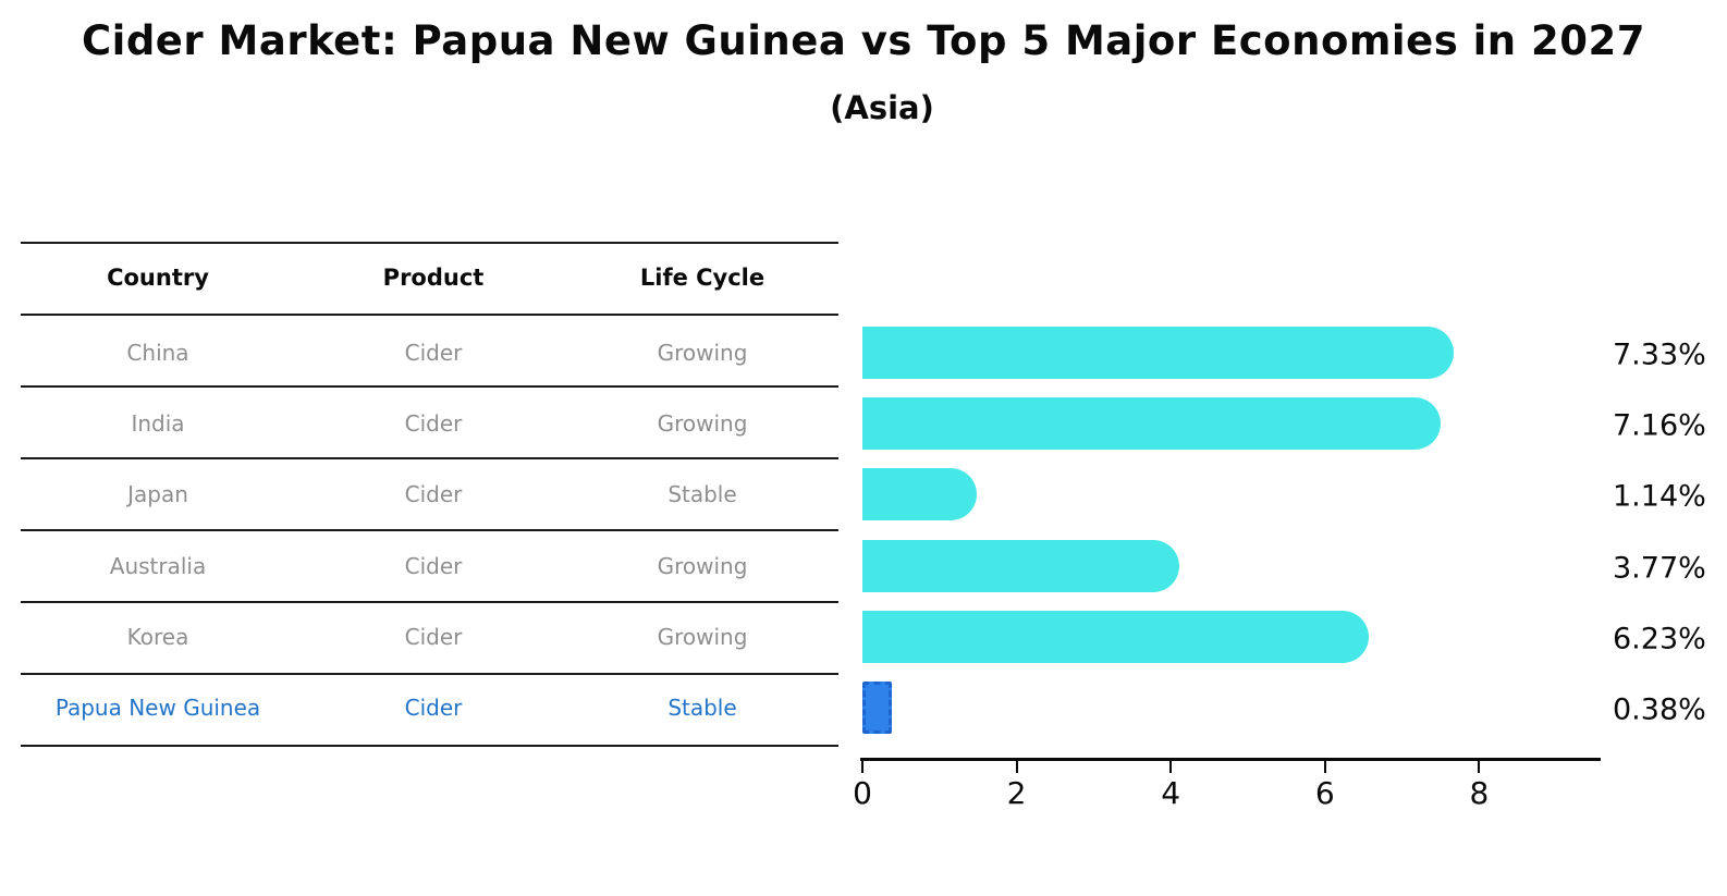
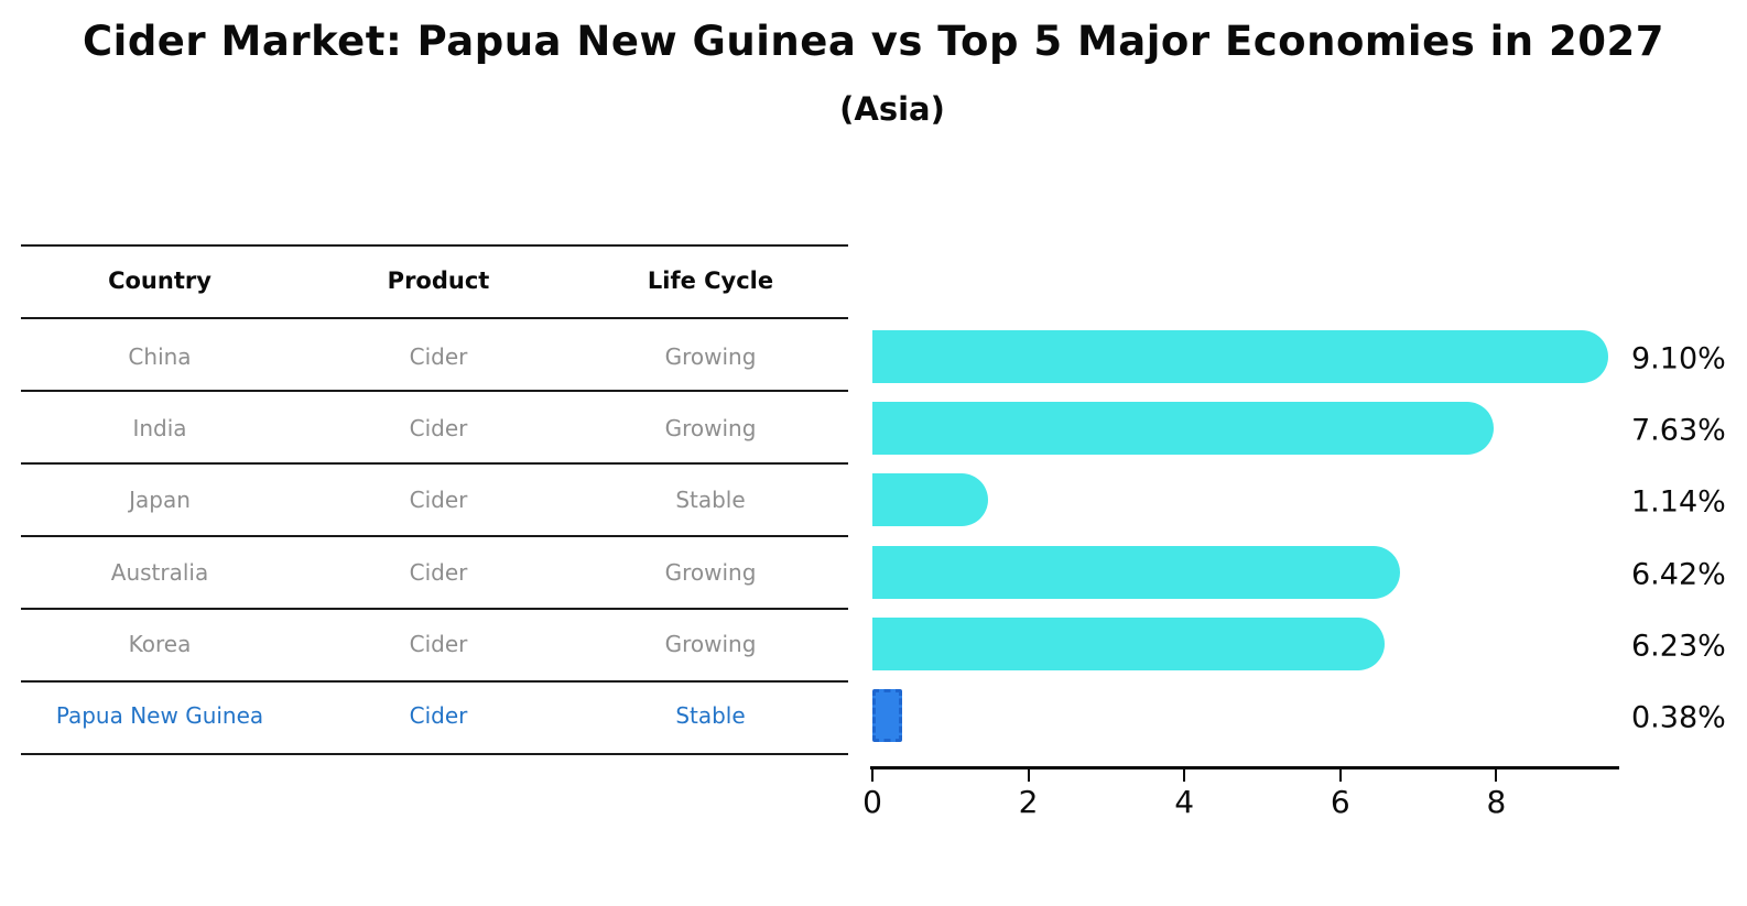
China: 7.33% -> 9.10%
India: 7.16% -> 7.63%
Australia: 3.77% -> 6.42%
